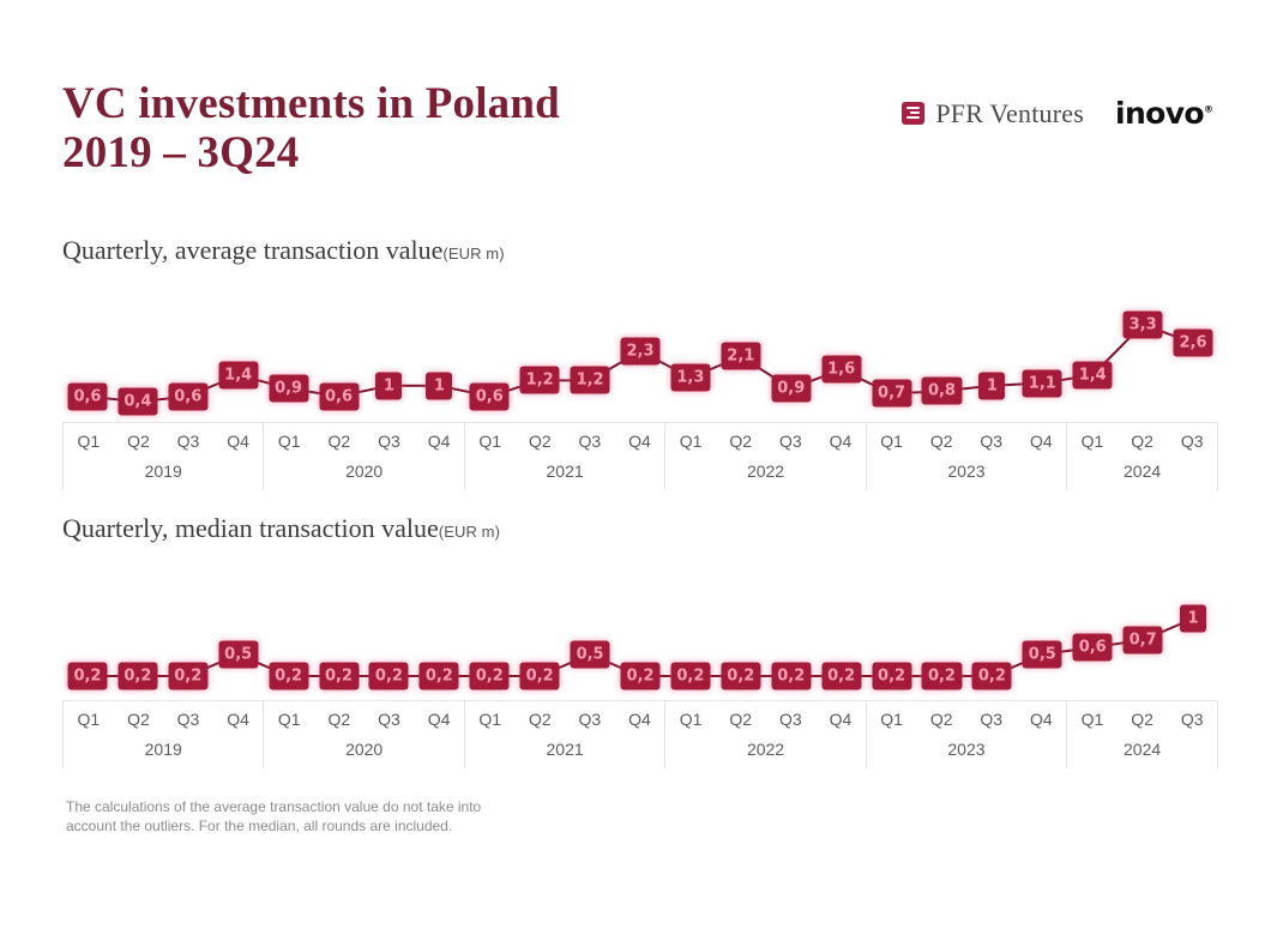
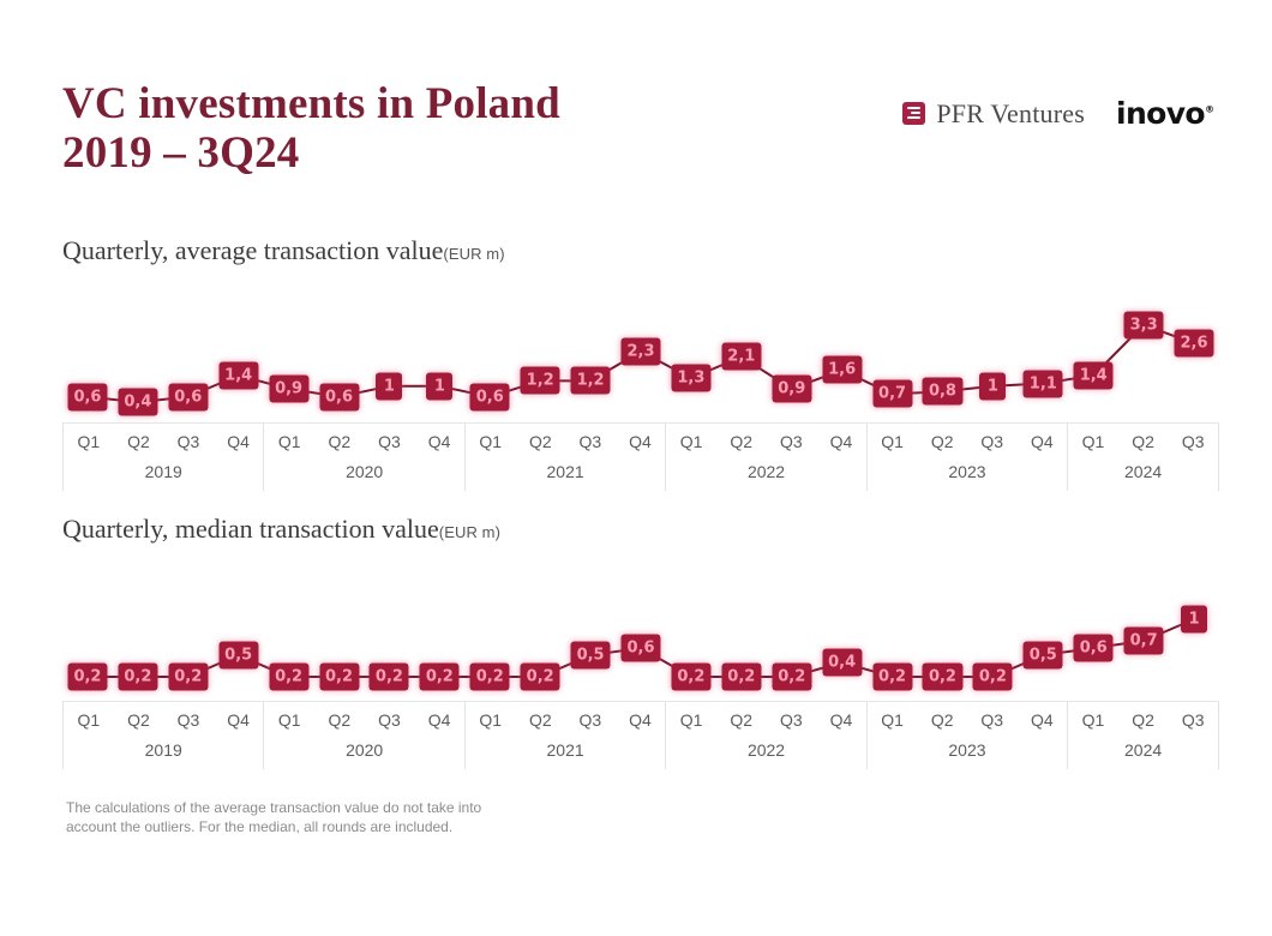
Quarterly, median transaction value/Q4 2021: 0,2 -> 0,6
Quarterly, median transaction value/Q4 2022: 0,2 -> 0,4
